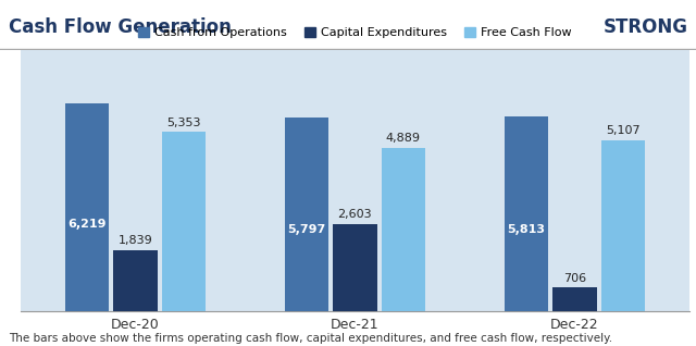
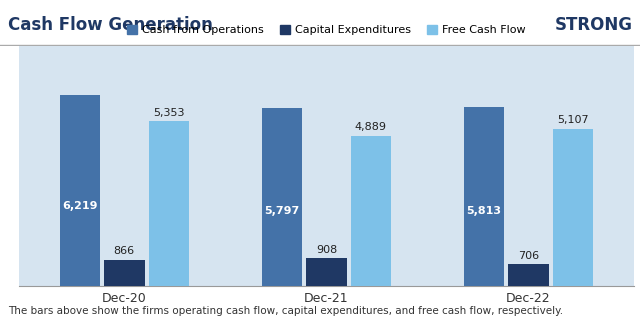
Capital Expenditures/Dec-20: 1,839 -> 866
Capital Expenditures/Dec-21: 2,603 -> 908
